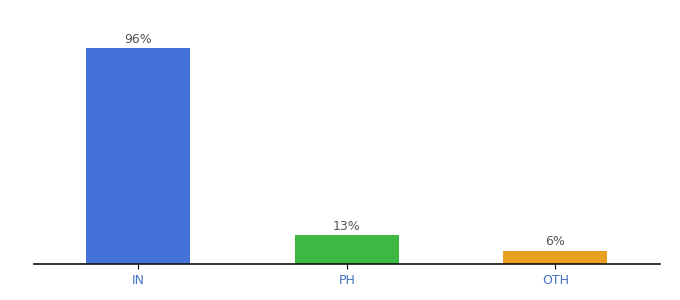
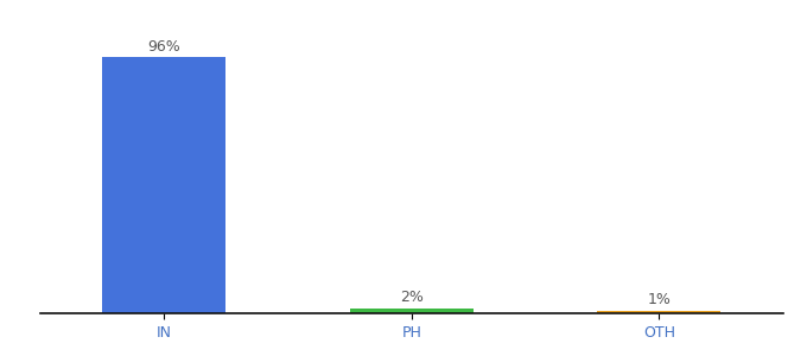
PH: 13% -> 2%
OTH: 6% -> 1%
